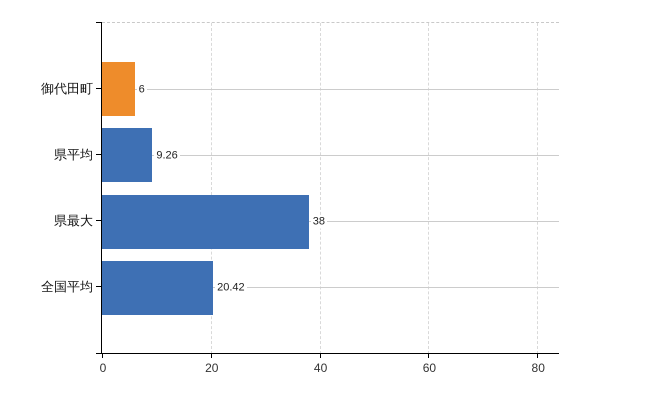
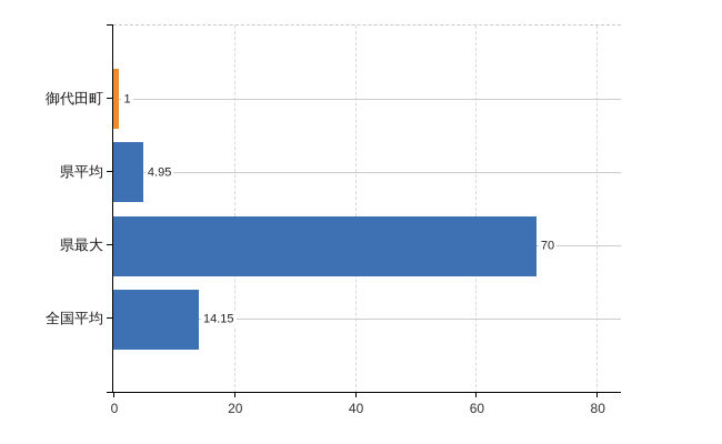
御代田町: 6 -> 1
県平均: 9.26 -> 4.95
県最大: 38 -> 70
全国平均: 20.42 -> 14.15
